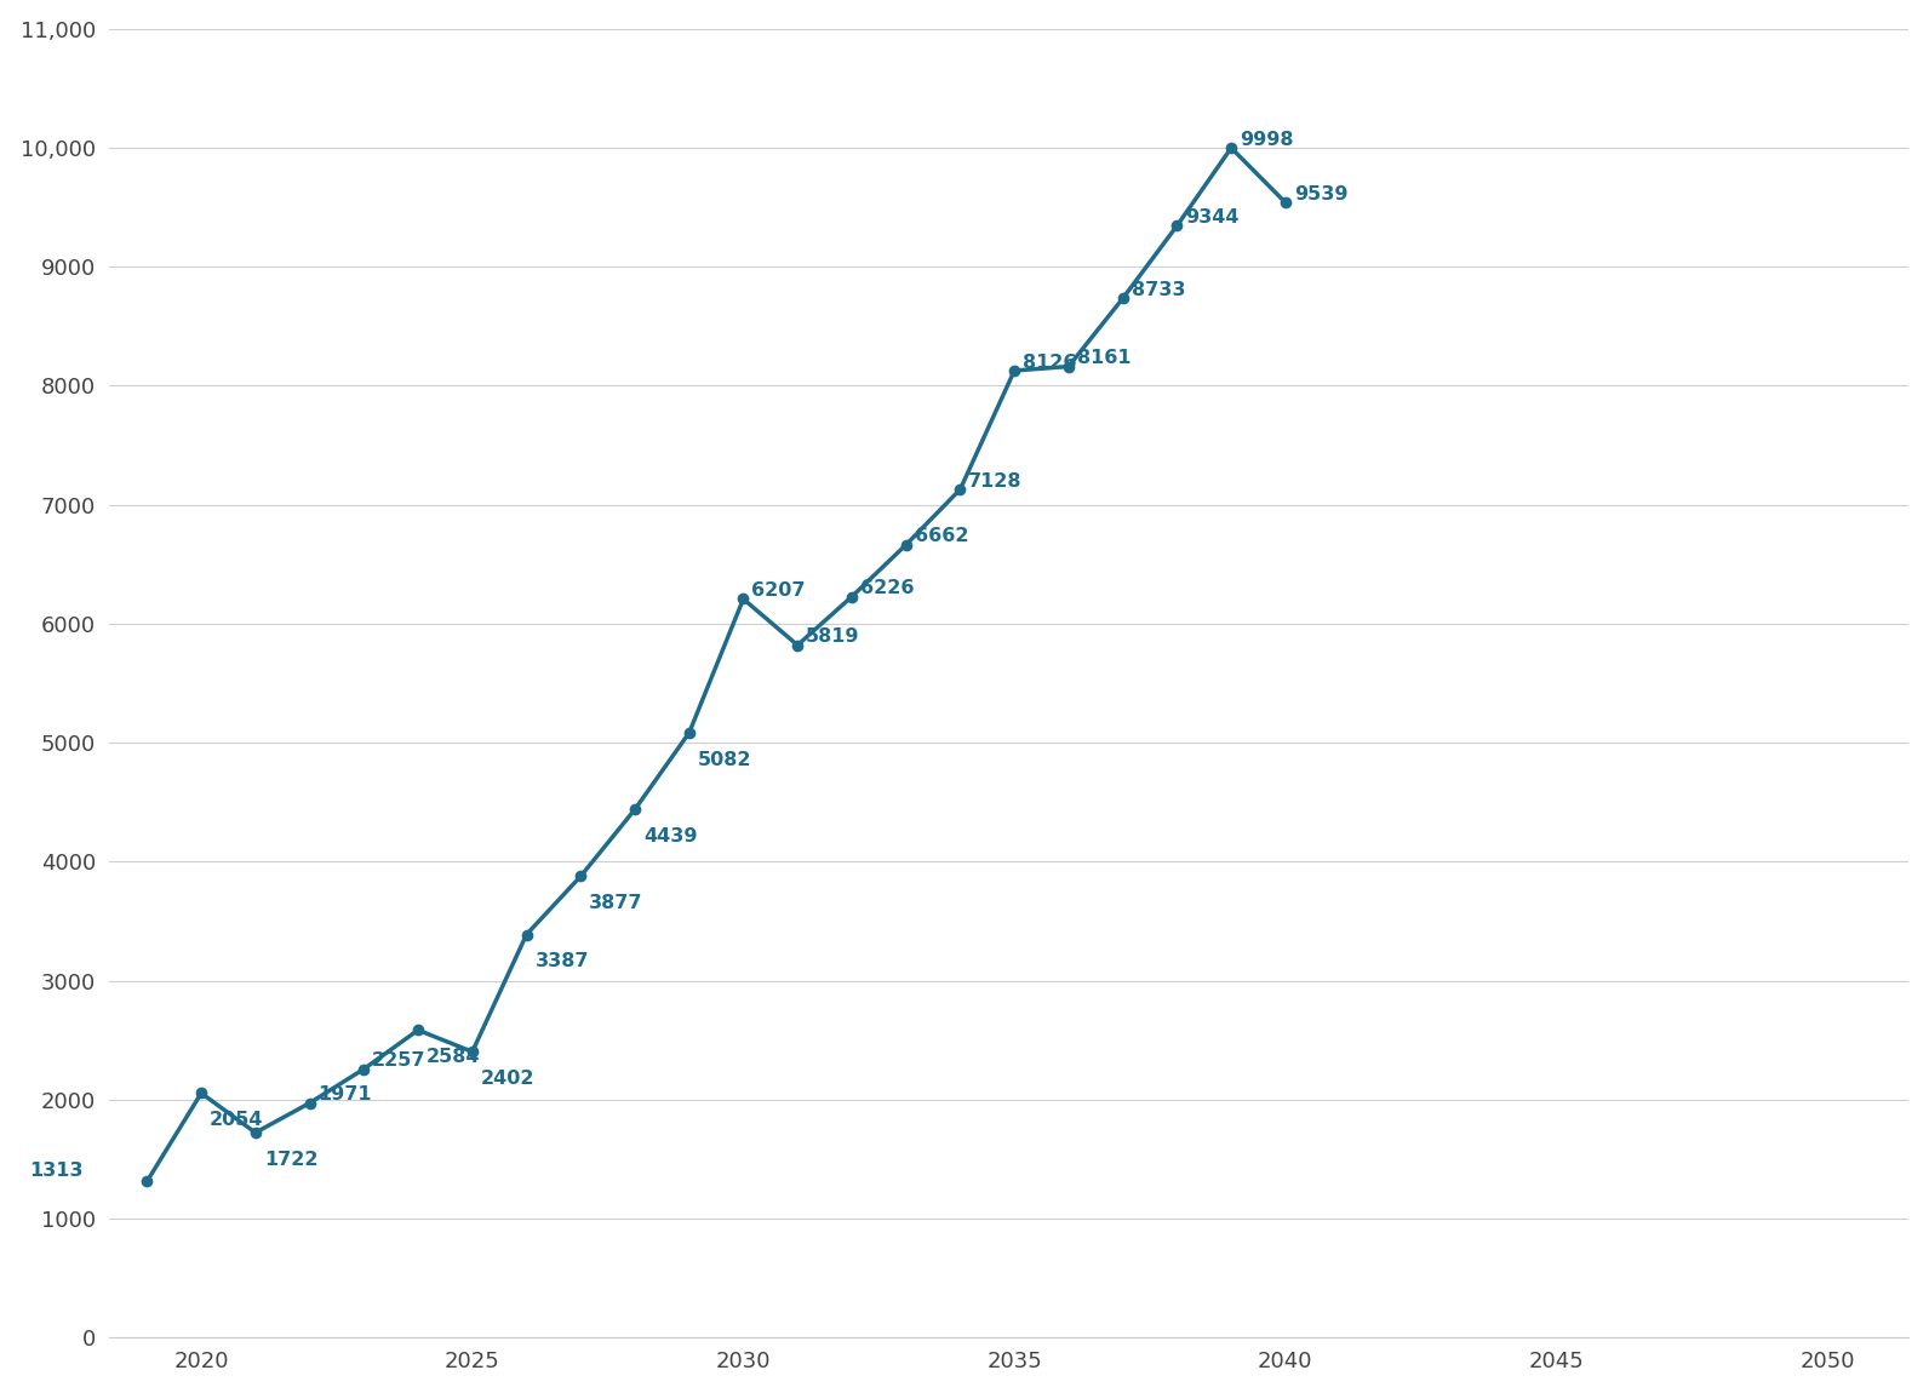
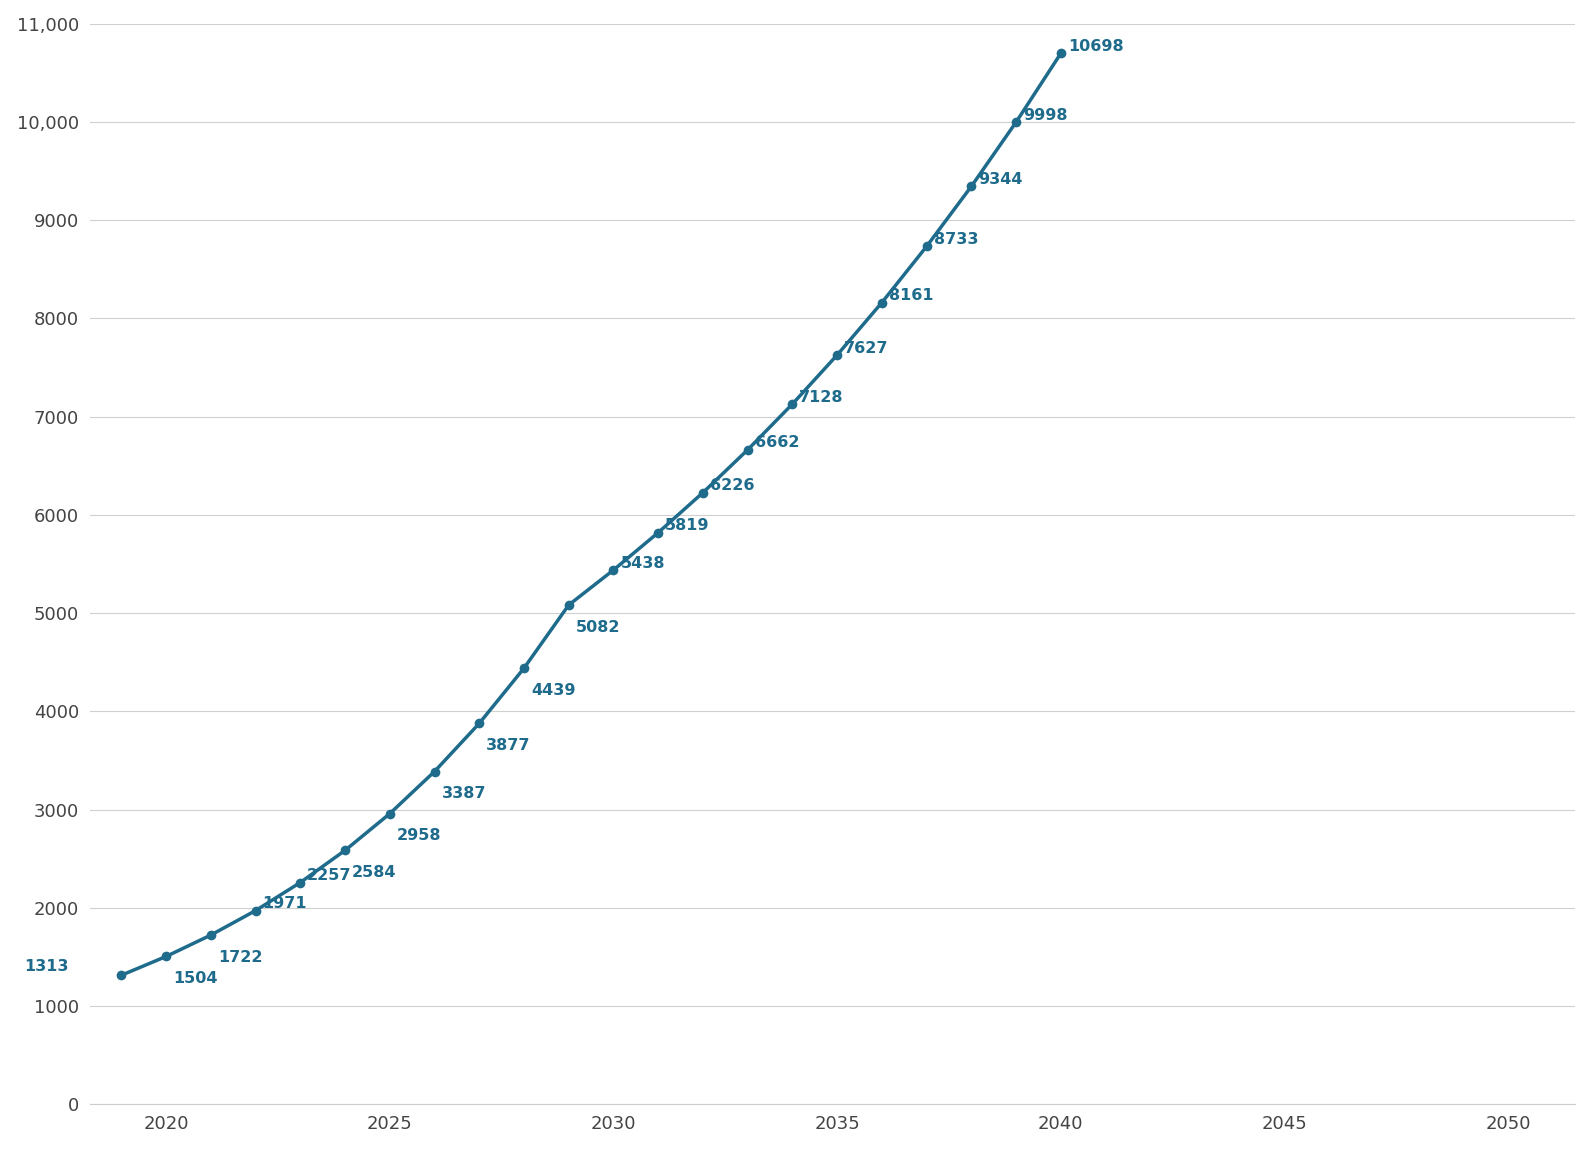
2020: 2054 -> 1504
2025: 2402 -> 2958
2030: 6207 -> 5438
2035: 8126 -> 7627
2040: 9539 -> 10698
